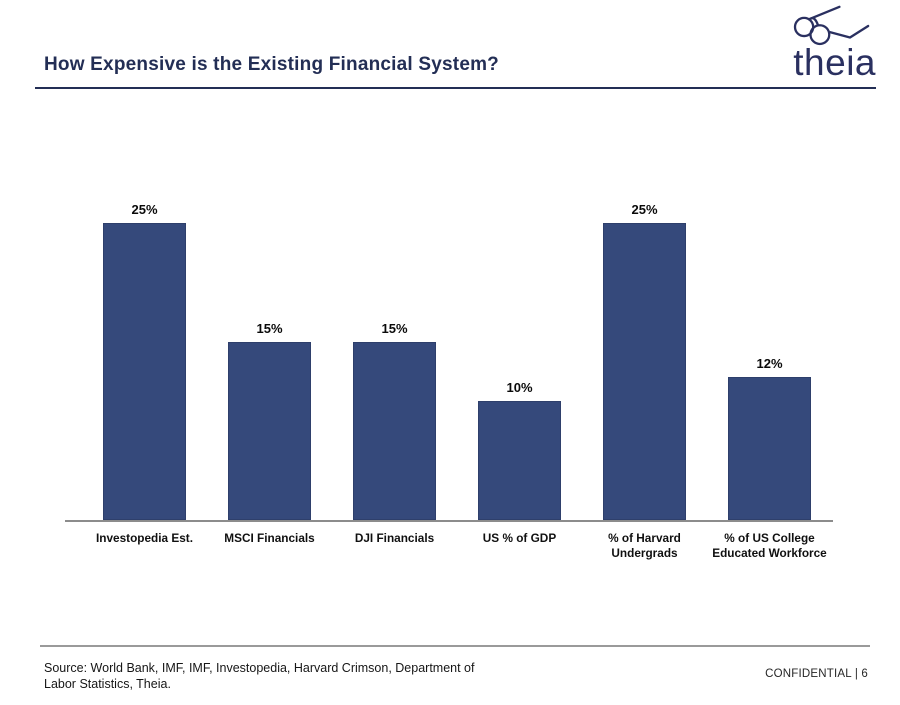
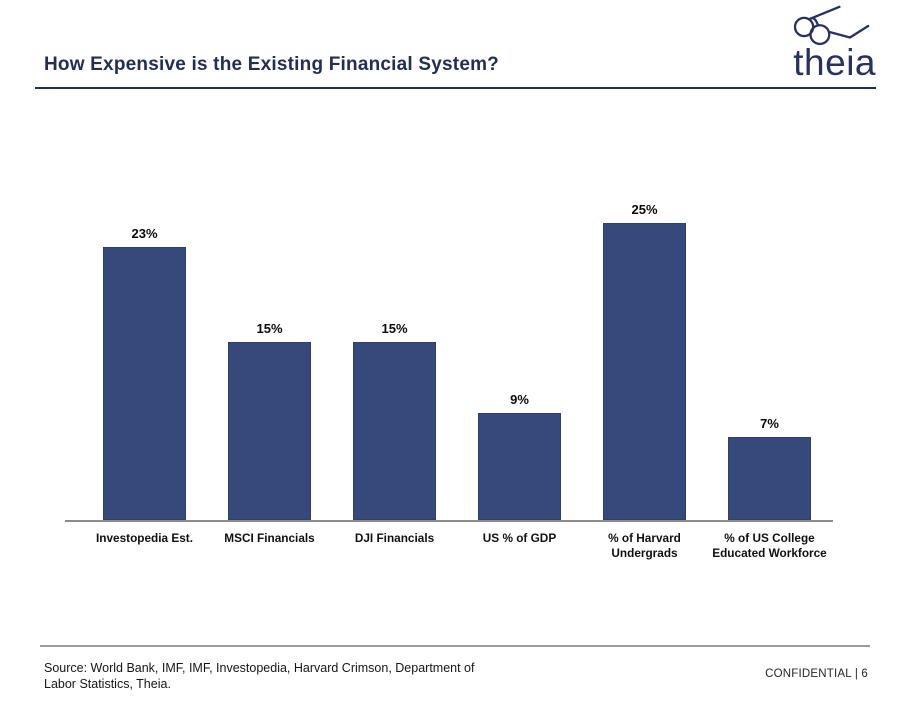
Investopedia Est.: 25% -> 23%
US % of GDP: 10% -> 9%
% of US College Educated Workforce: 12% -> 7%
